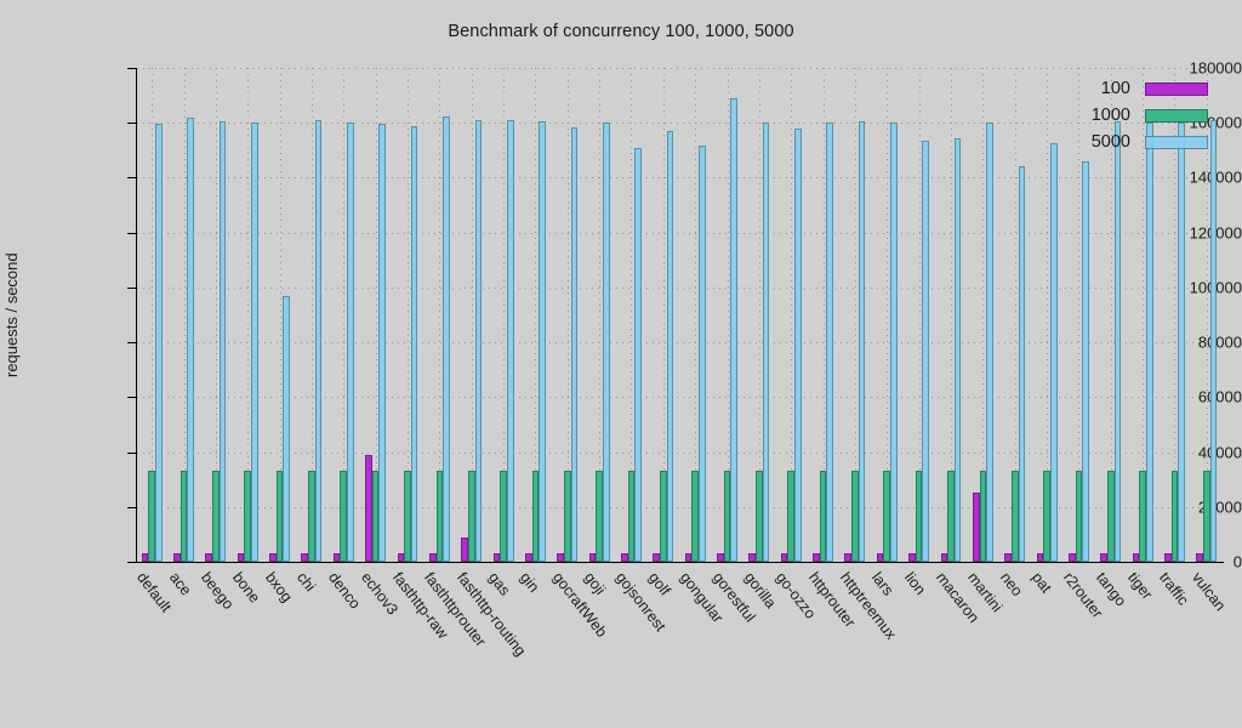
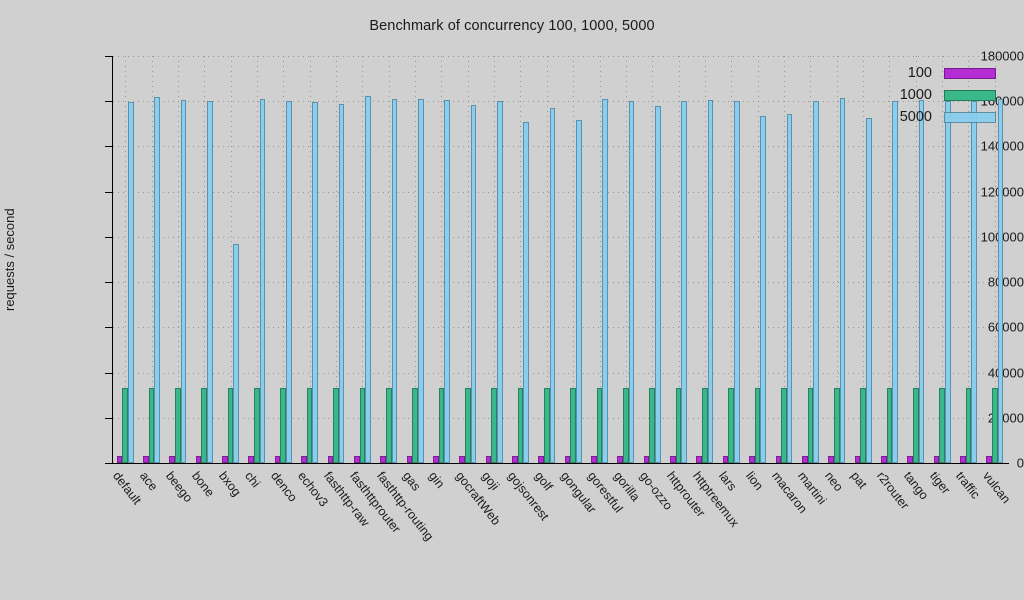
100/echov3: 39000 -> 3000
100/fasthttp-routing: 9000 -> 3000
5000/gorestful: 169000 -> 161000
100/martini: 25000 -> 3000
5000/neo: 144000 -> 162000
5000/r2router: 146000 -> 160000
